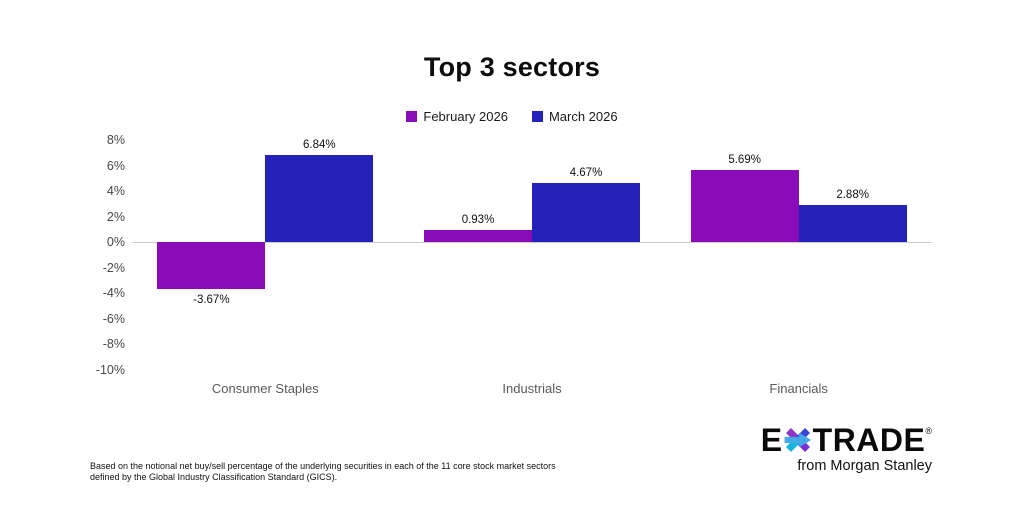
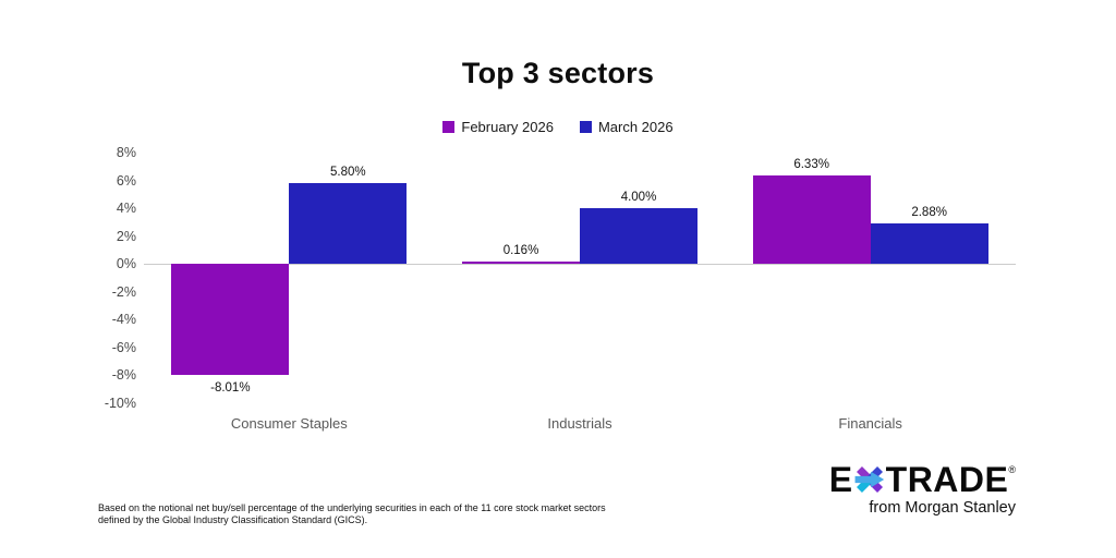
February 2026/Consumer Staples: -3.67% -> -8.01%
March 2026/Consumer Staples: 6.84% -> 5.80%
February 2026/Industrials: 0.93% -> 0.16%
March 2026/Industrials: 4.67% -> 4.00%
February 2026/Financials: 5.69% -> 6.33%
